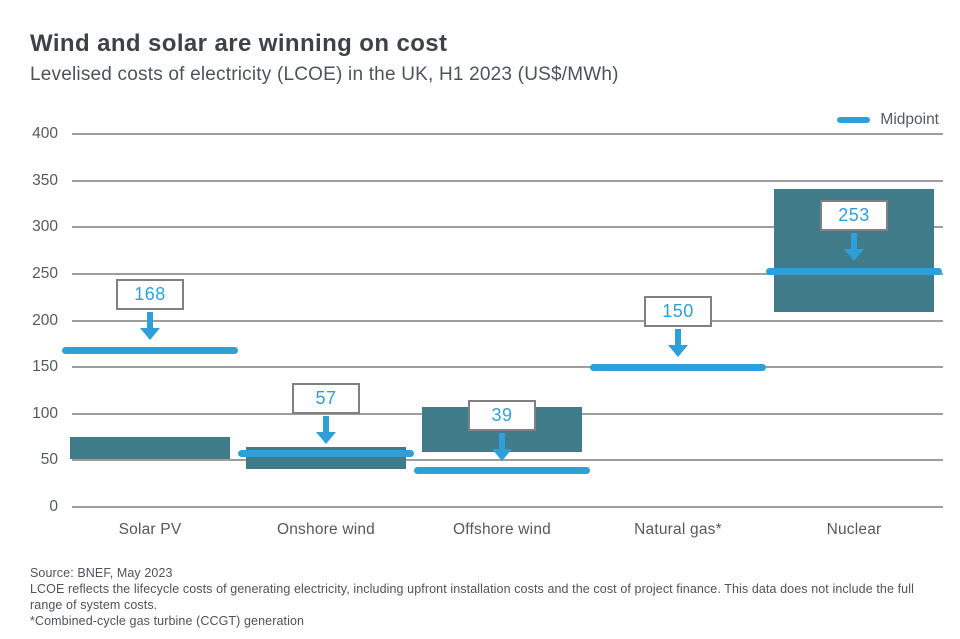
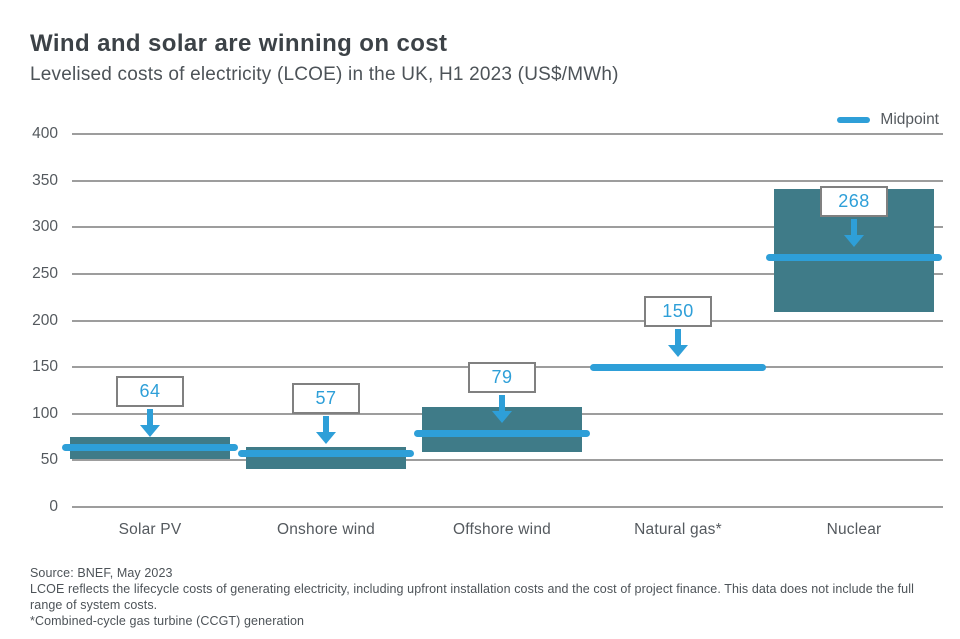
Midpoint/Solar PV: 168 -> 64
Midpoint/Offshore wind: 39 -> 79
Midpoint/Nuclear: 253 -> 268
